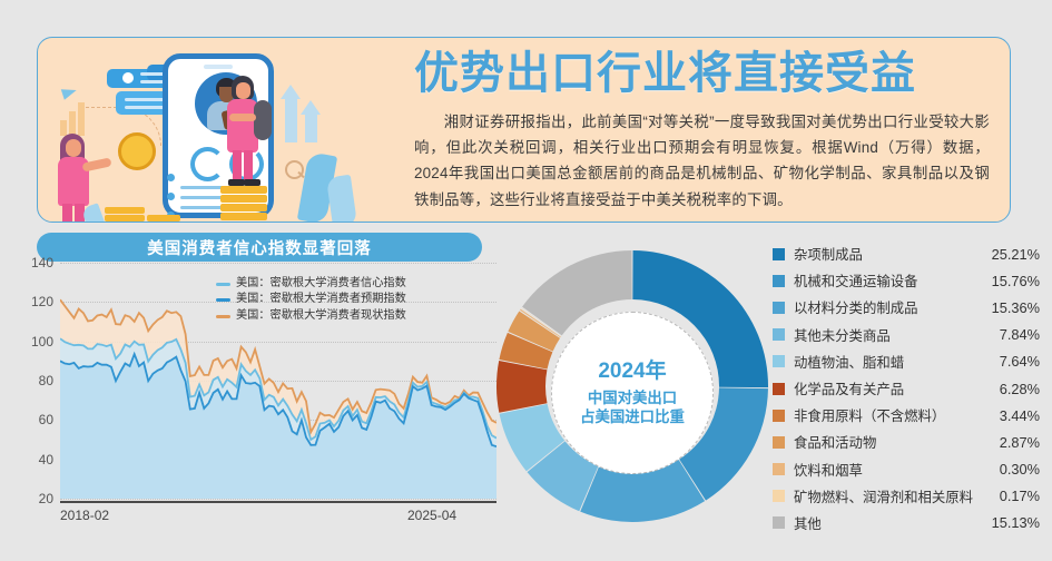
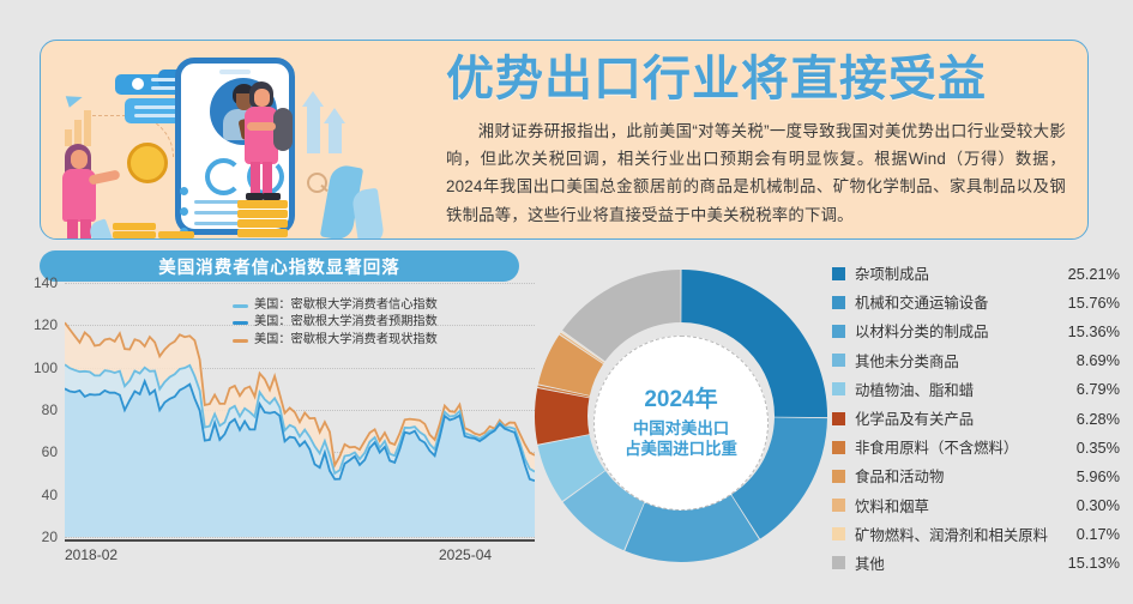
2024年中国对美出口占美国进口比重/其他未分类商品: 7.84% -> 8.69%
2024年中国对美出口占美国进口比重/动植物油、脂和蜡: 7.64% -> 6.79%
2024年中国对美出口占美国进口比重/非食用原料（不含燃料）: 3.44% -> 0.35%
2024年中国对美出口占美国进口比重/食品和活动物: 2.87% -> 5.96%
